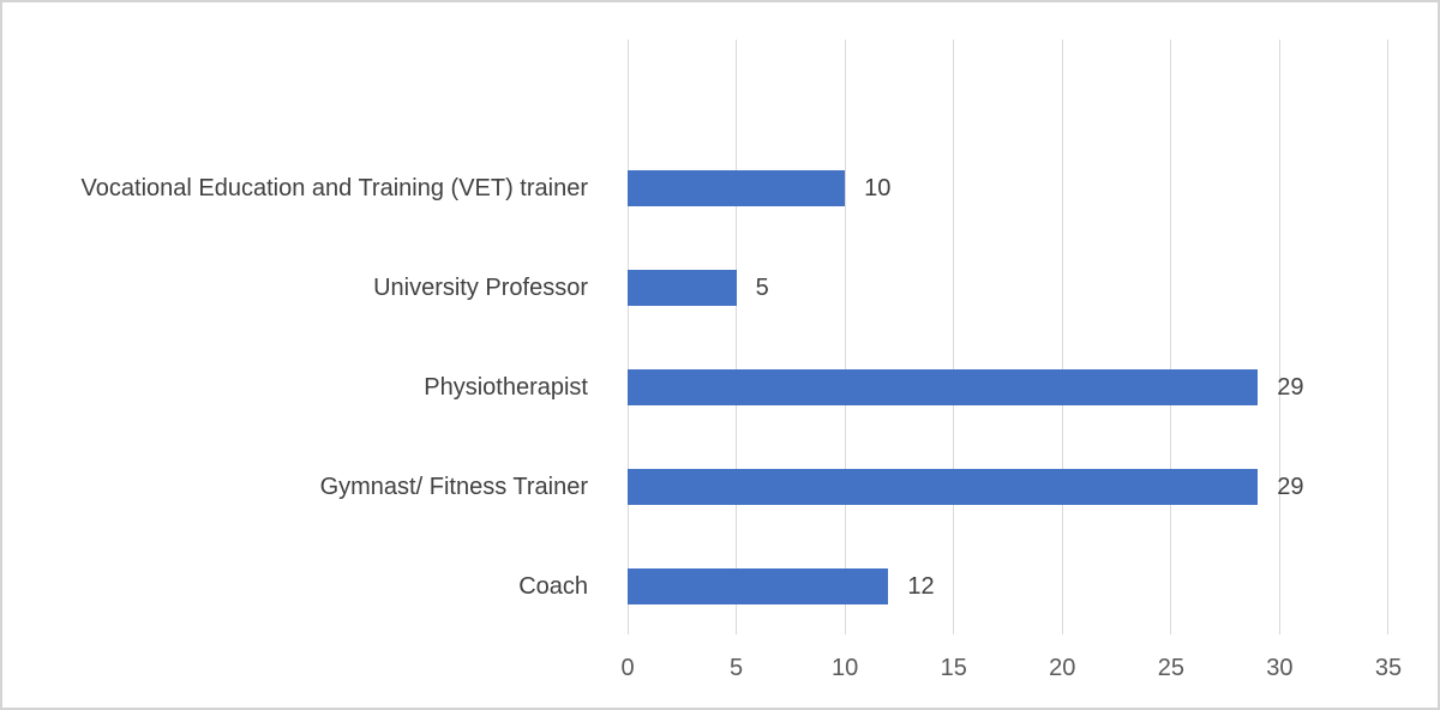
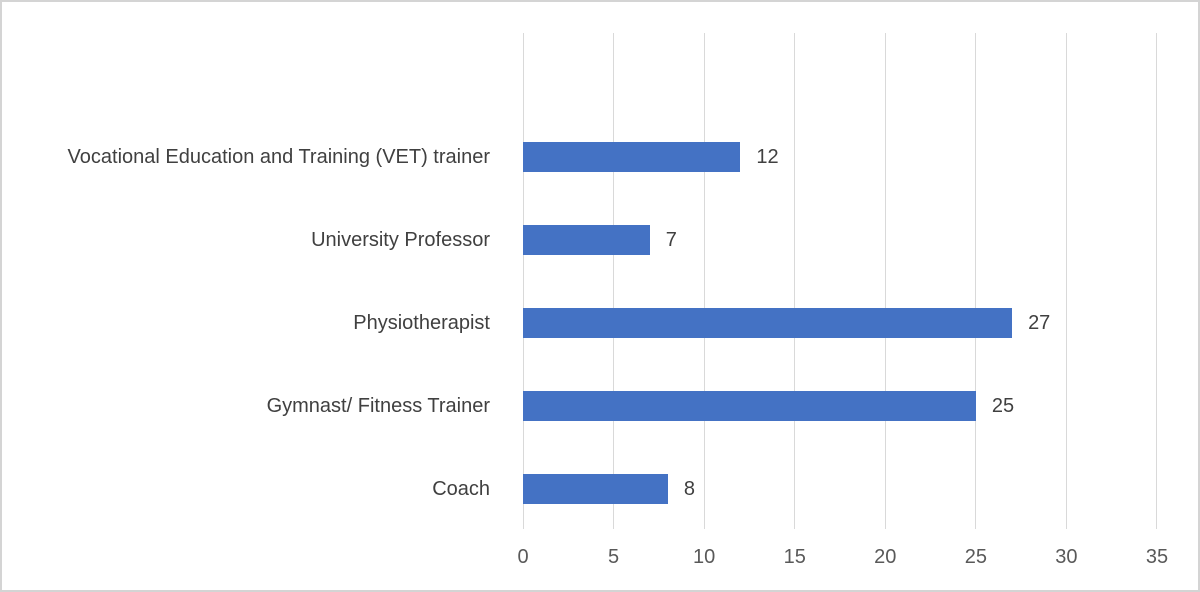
Vocational Education and Training (VET) trainer: 10 -> 12
University Professor: 5 -> 7
Physiotherapist: 29 -> 27
Gymnast/ Fitness Trainer: 29 -> 25
Coach: 12 -> 8
